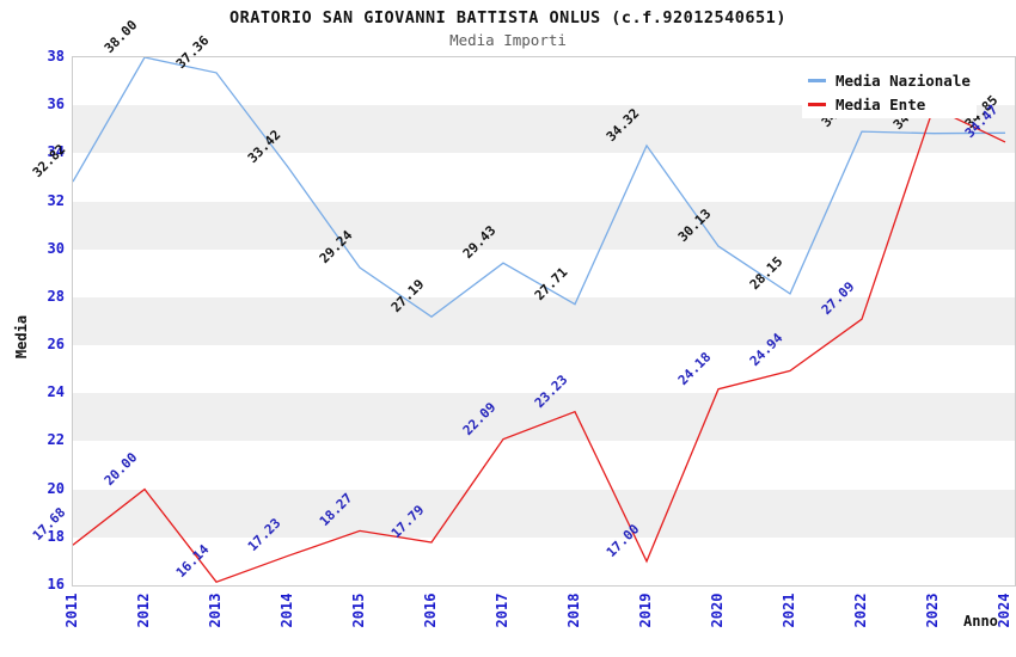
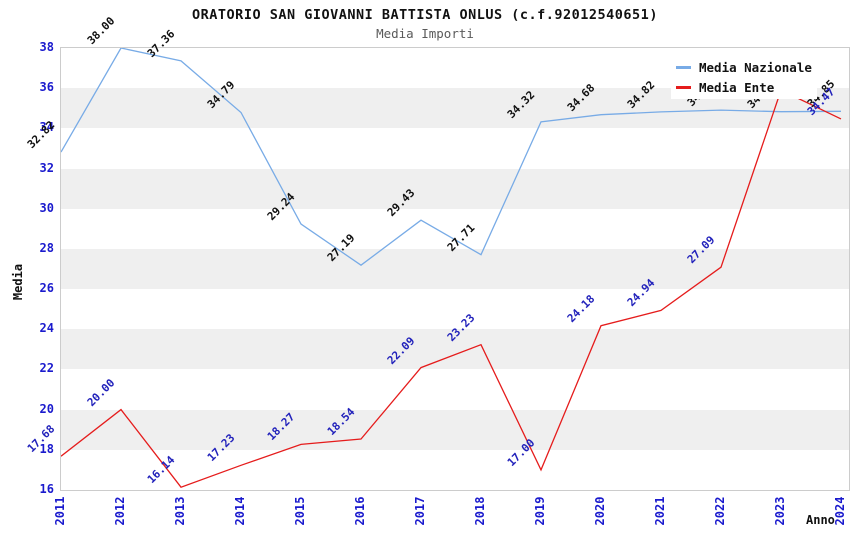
Media Nazionale/2014: 33.42 -> 34.79
Media Ente/2016: 17.79 -> 18.54
Media Nazionale/2020: 30.13 -> 34.68
Media Nazionale/2021: 28.15 -> 34.82
